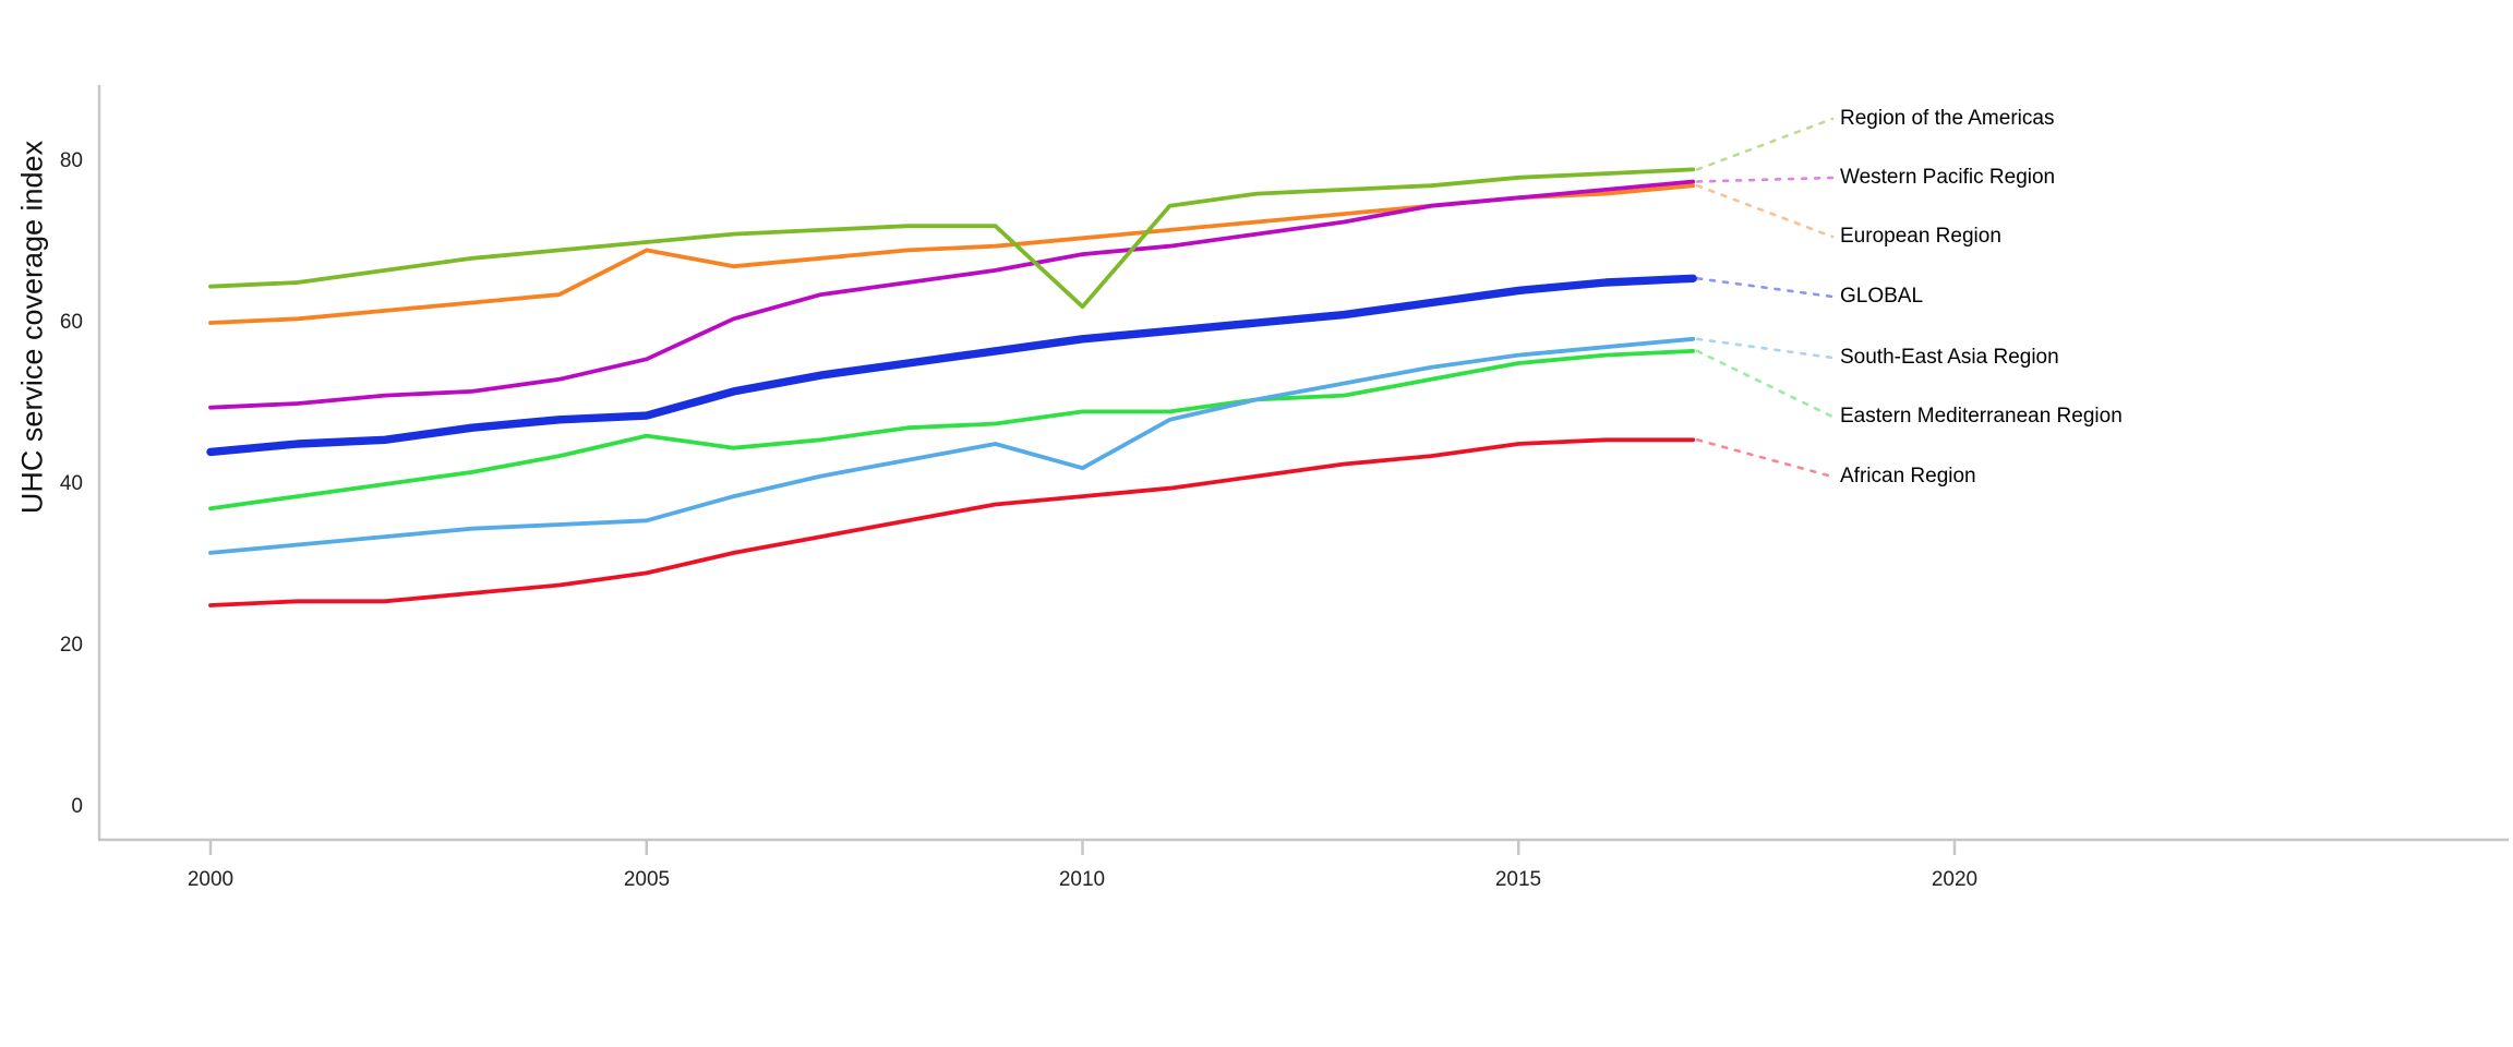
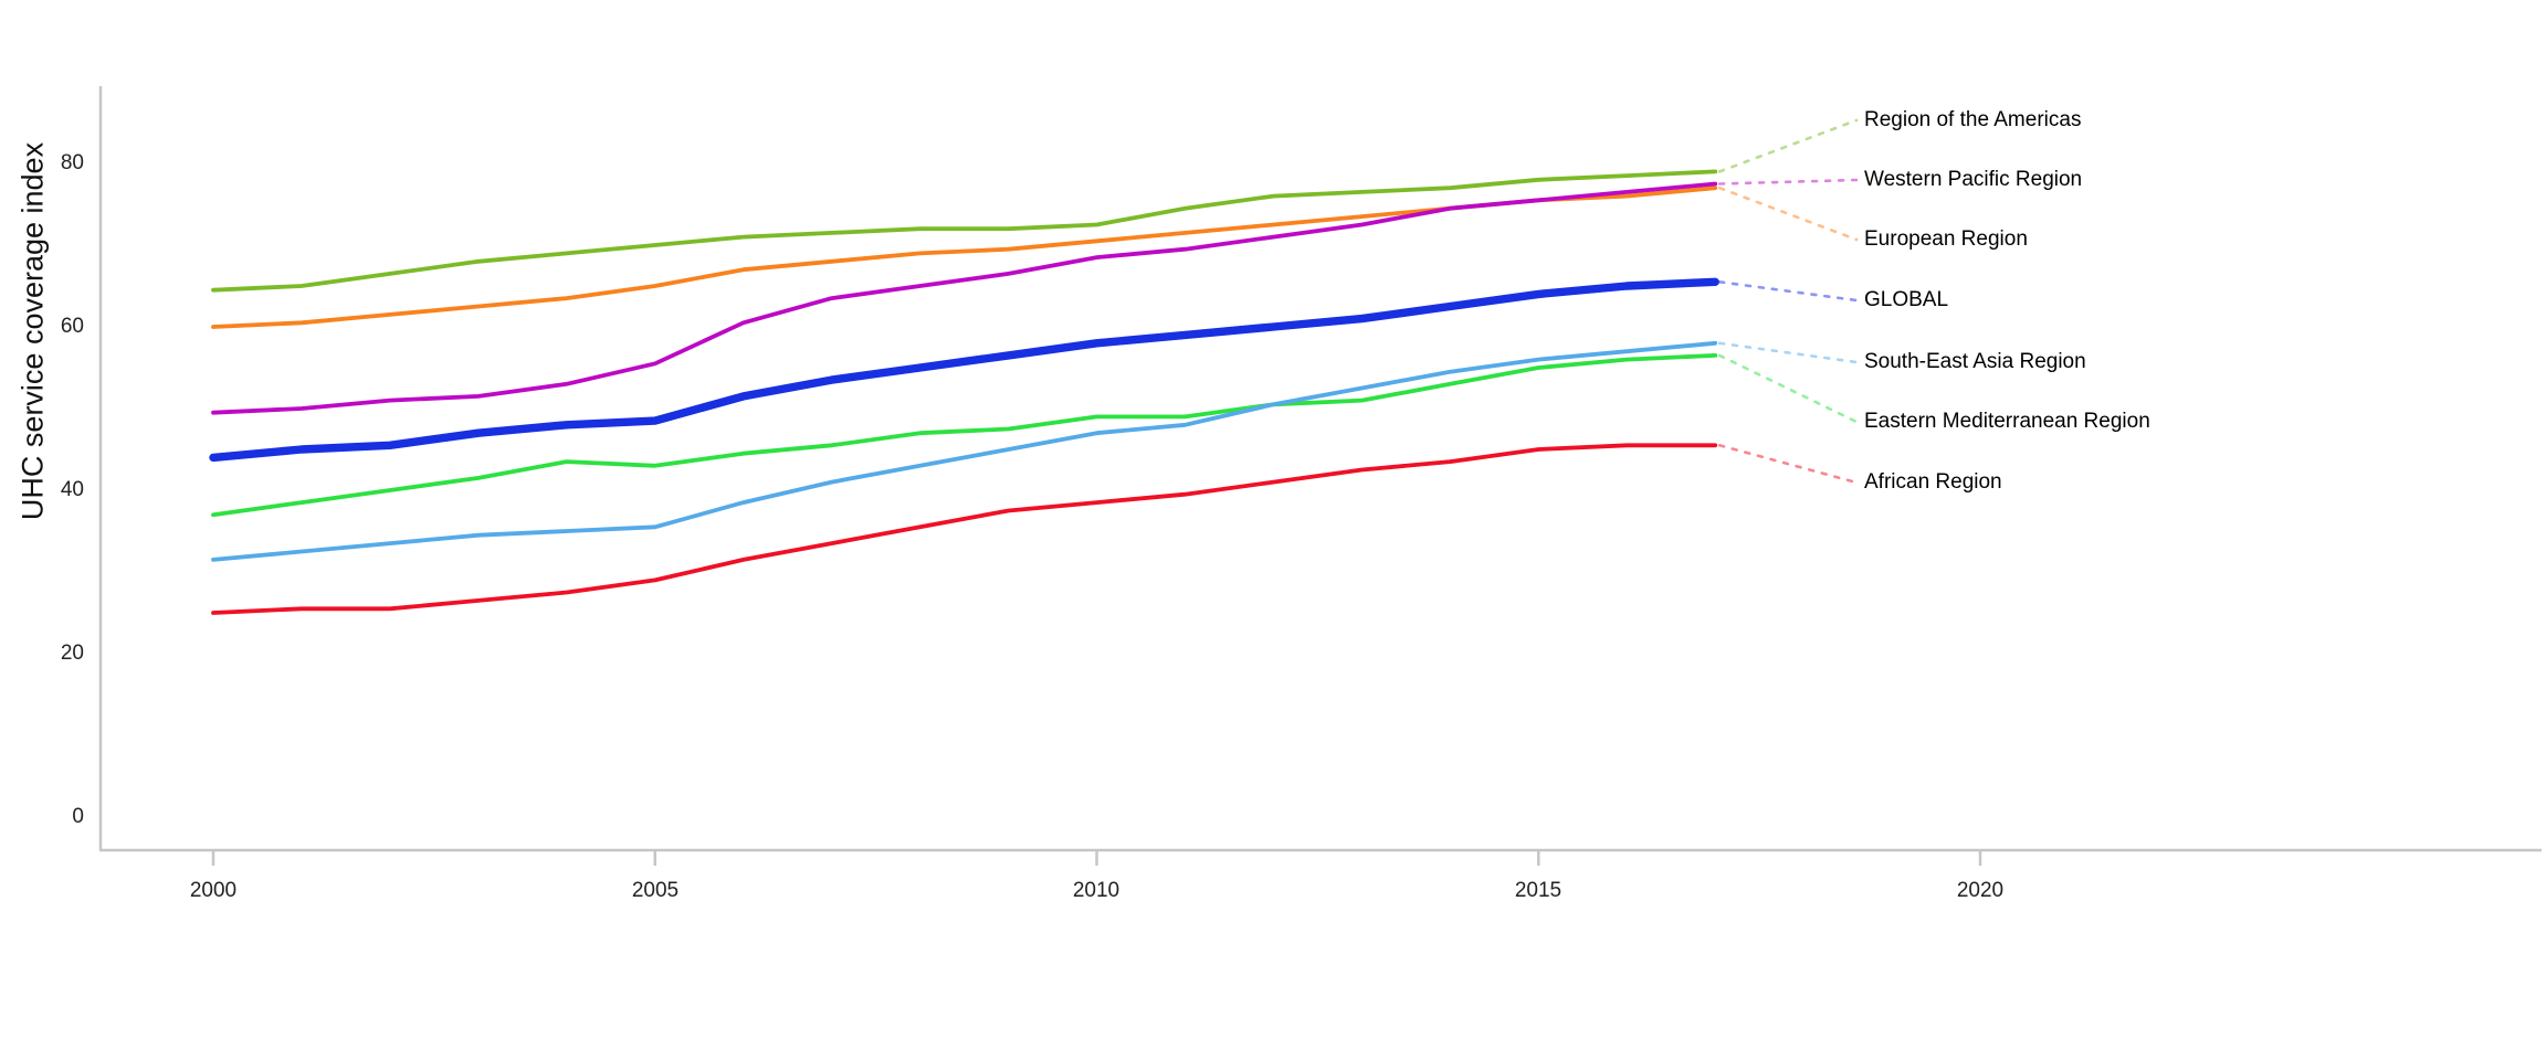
European Region/2005: 69 -> 65
Eastern Mediterranean Region/2005: 46 -> 43
Region of the Americas/2010: 62 -> 72
South-East Asia Region/2010: 42 -> 47
